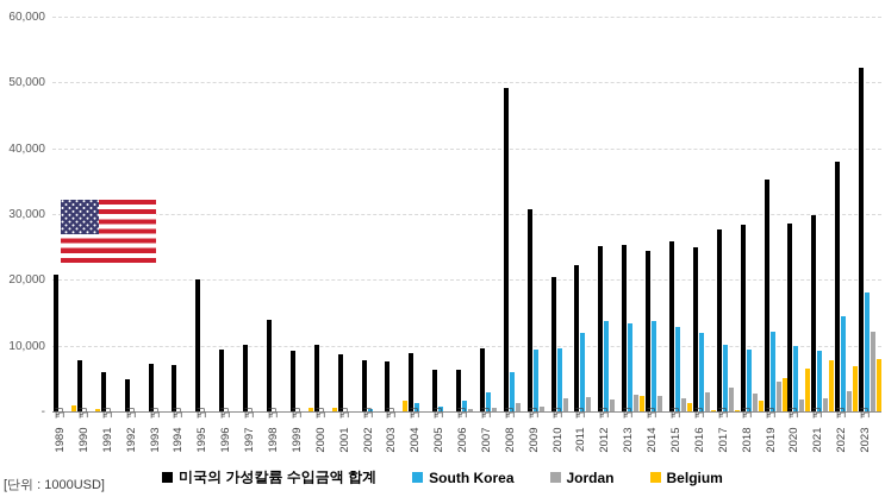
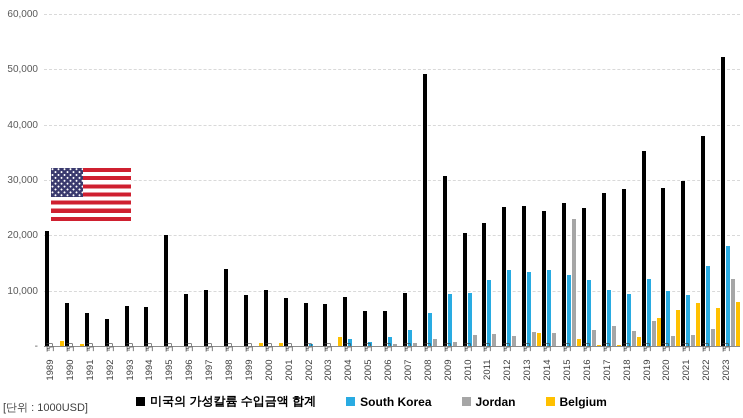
Jordan/2015년: 2000 -> 23000
